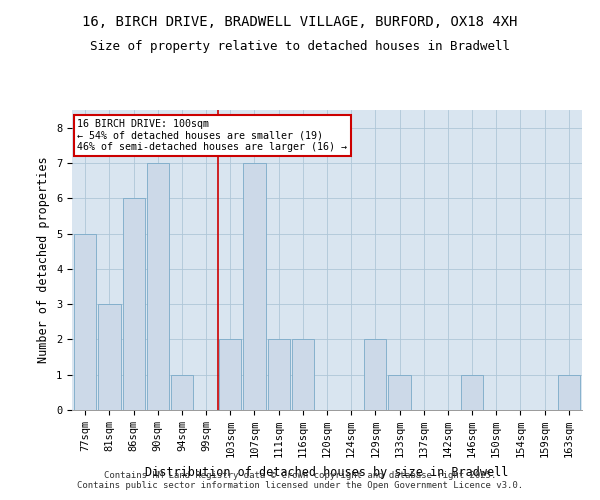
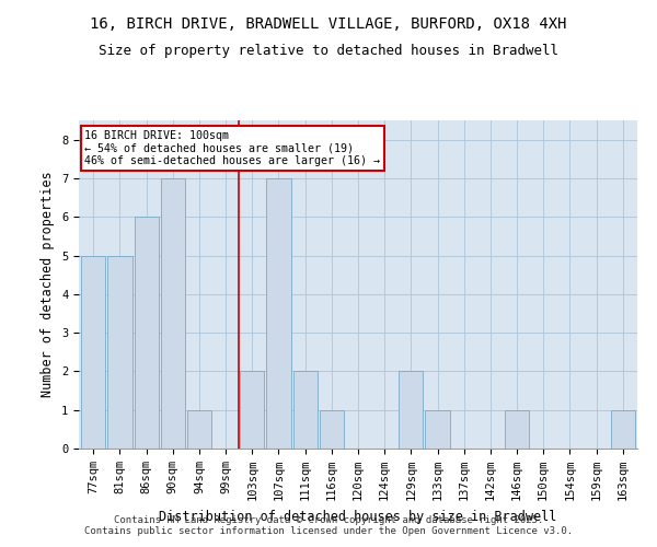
81sqm: 3 -> 5
116sqm: 2 -> 1
